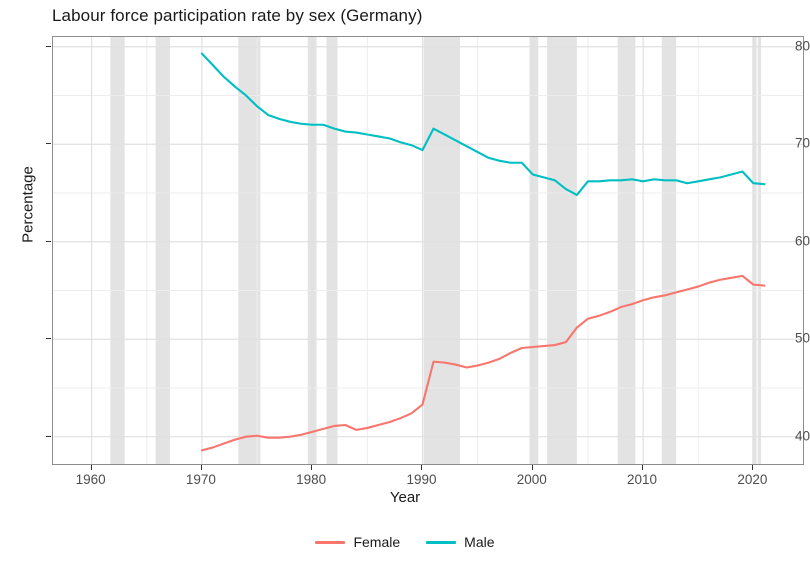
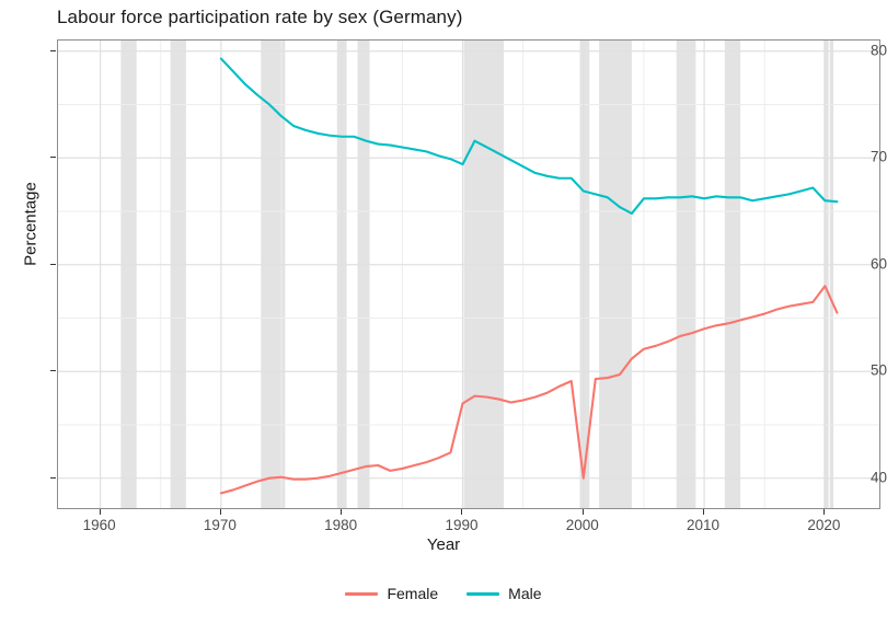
Female/1990: 43 -> 47
Female/2000: 49 -> 40
Female/2020: 56 -> 58
